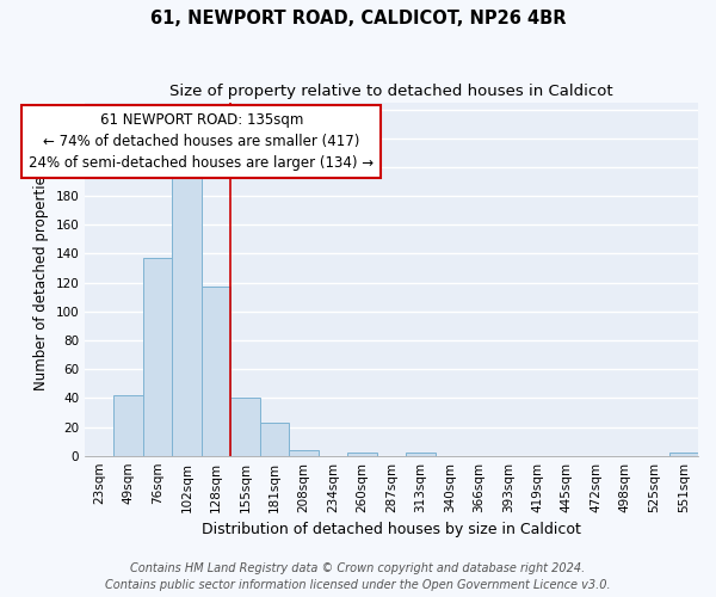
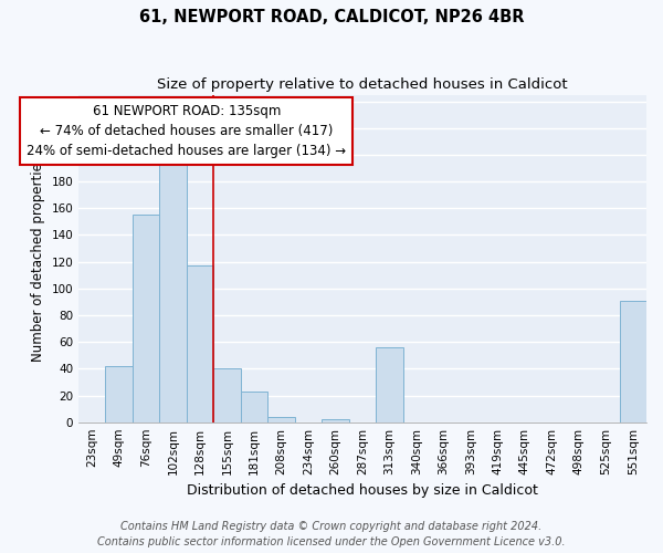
76sqm: 137 -> 155
313sqm: 2 -> 56
551sqm: 2 -> 91
